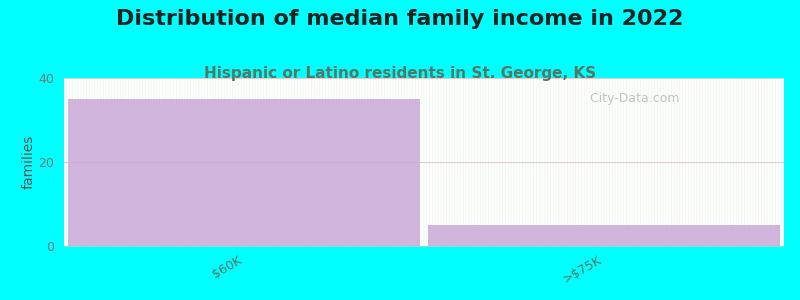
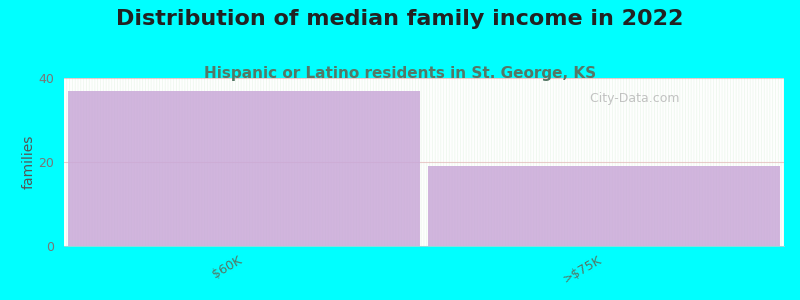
$60K: 35 -> 37
>$75K: 5 -> 19
